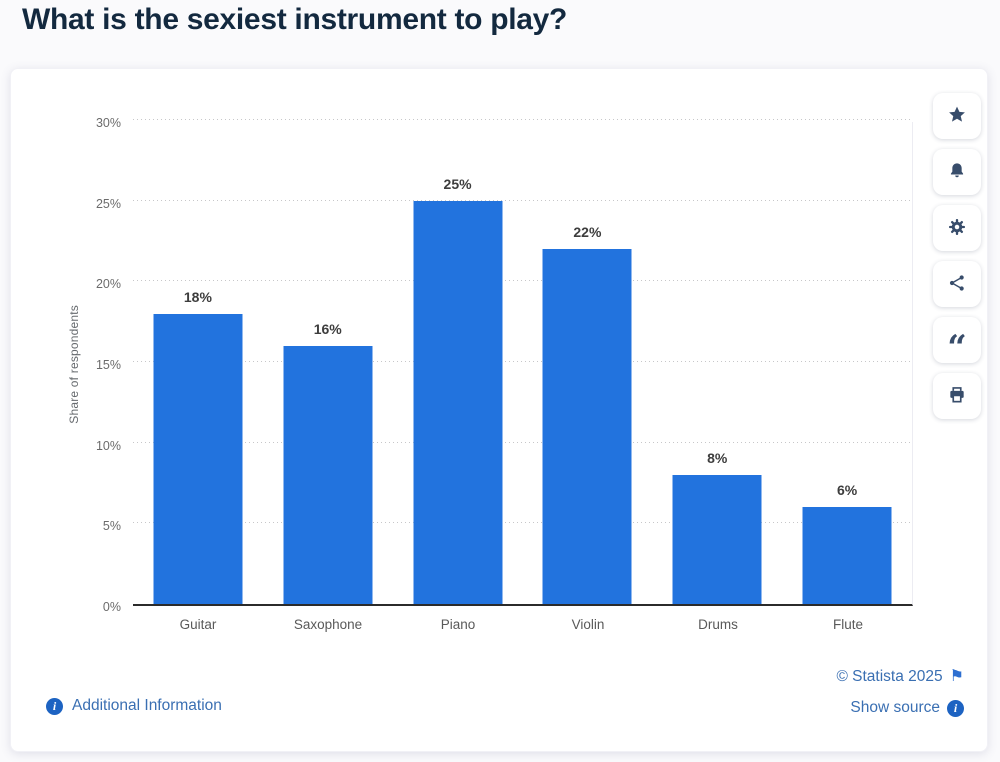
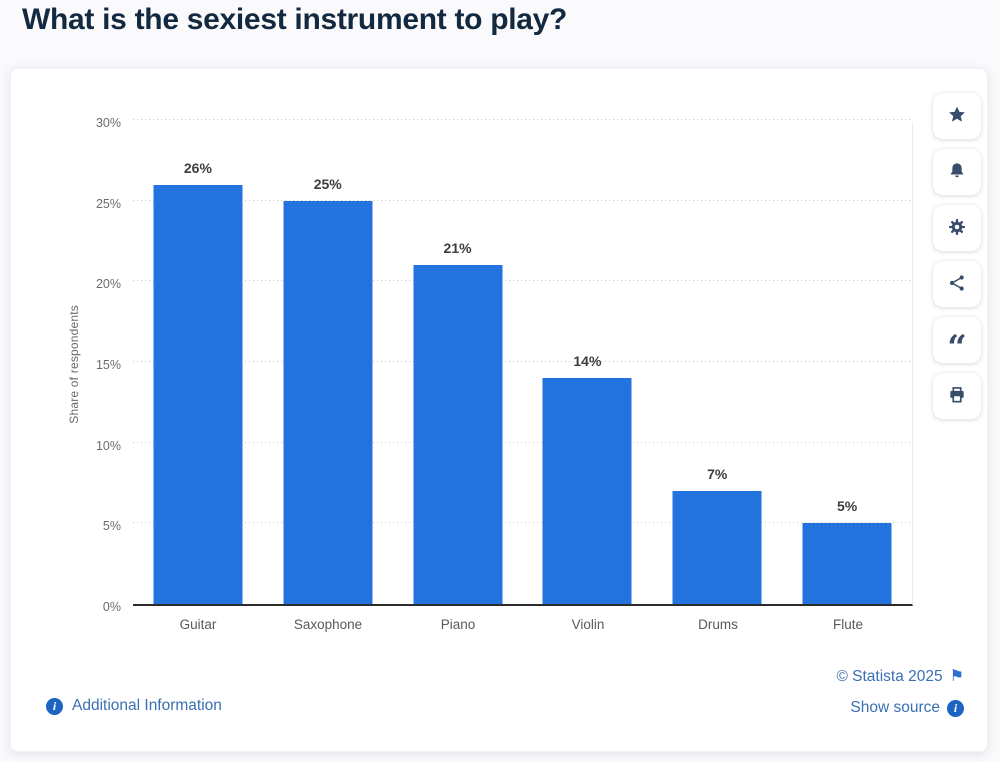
Guitar: 18% -> 26%
Saxophone: 16% -> 25%
Piano: 25% -> 21%
Violin: 22% -> 14%
Drums: 8% -> 7%
Flute: 6% -> 5%
